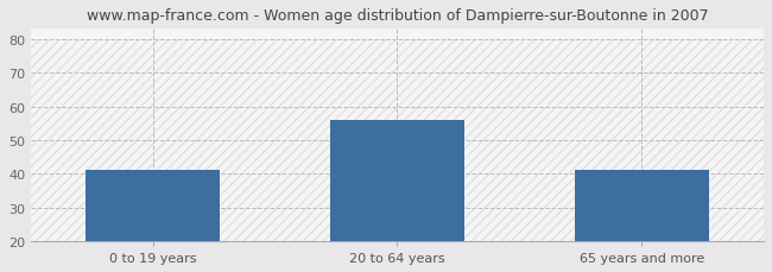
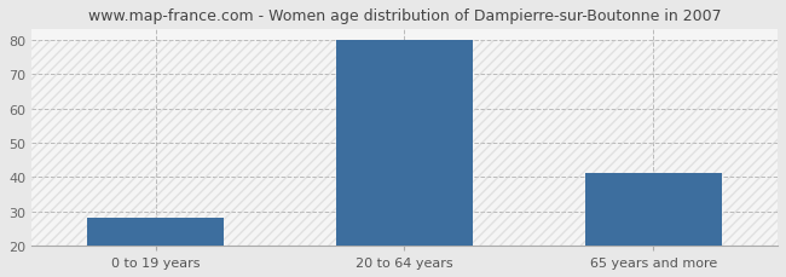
0 to 19 years: 41 -> 28
20 to 64 years: 56 -> 80
